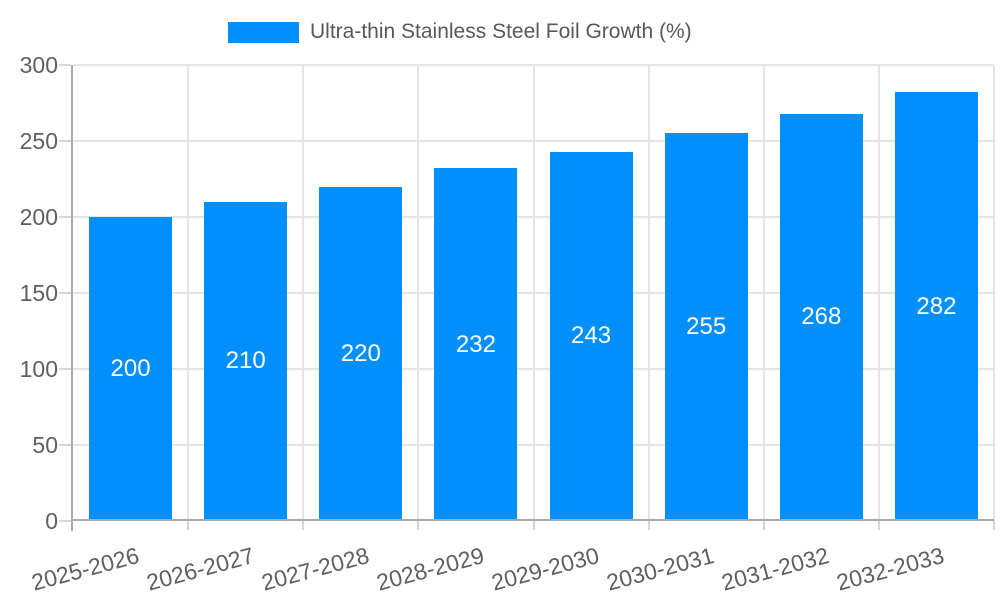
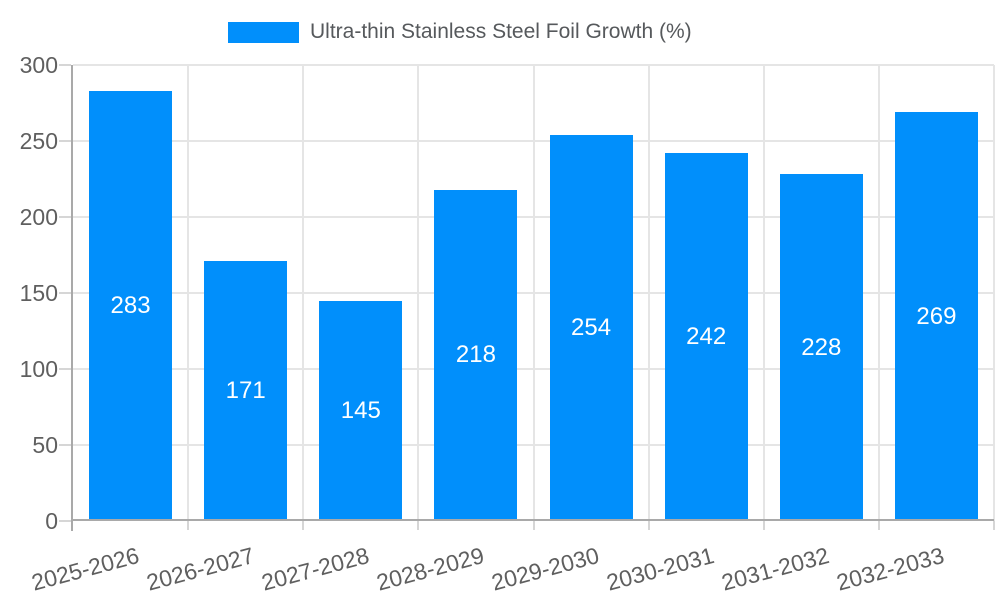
2025-2026: 200 -> 283
2026-2027: 210 -> 171
2027-2028: 220 -> 145
2028-2029: 232 -> 218
2029-2030: 243 -> 254
2030-2031: 255 -> 242
2031-2032: 268 -> 228
2032-2033: 282 -> 269
